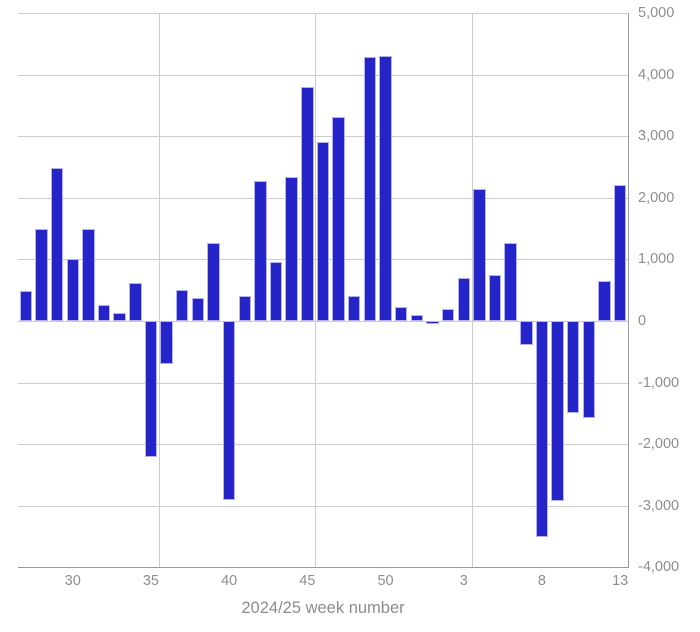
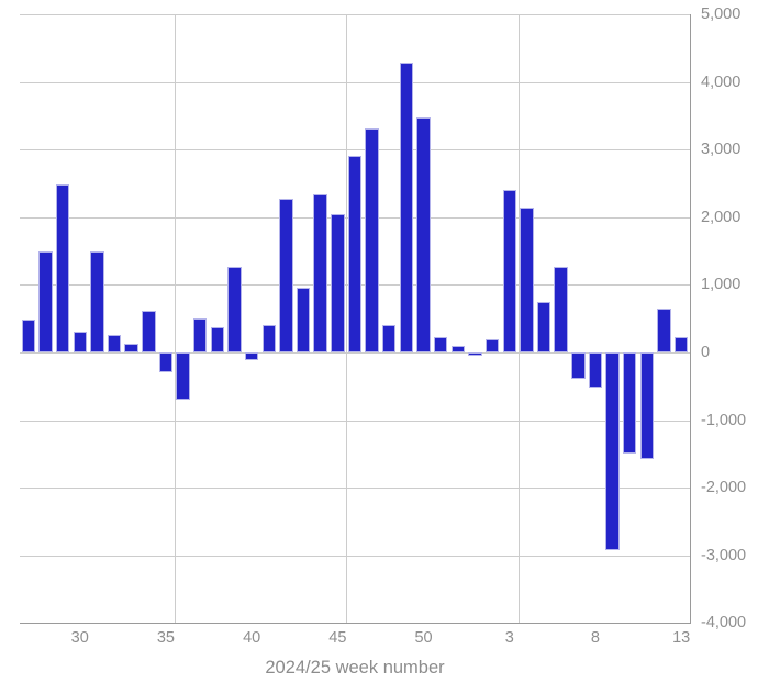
30: 1000 -> 300
35: -2200 -> -300
40: -2900 -> -100
45: 3800 -> 2000
50: 4300 -> 3500
3: 700 -> 2400
8: -3500 -> -500
13: 2200 -> 200
